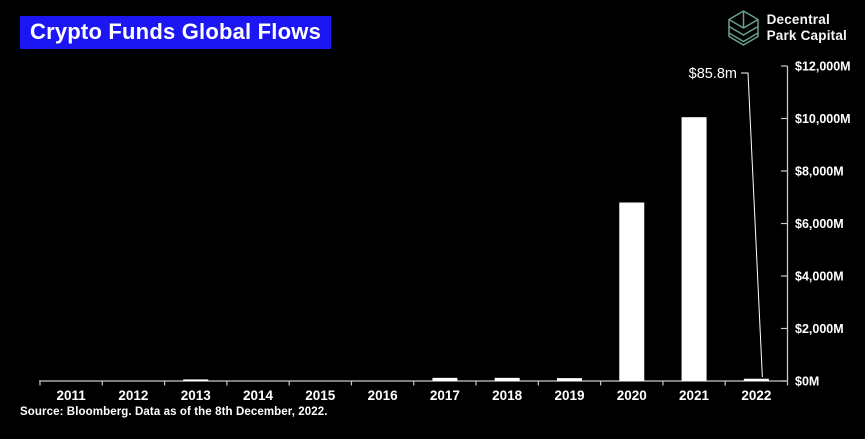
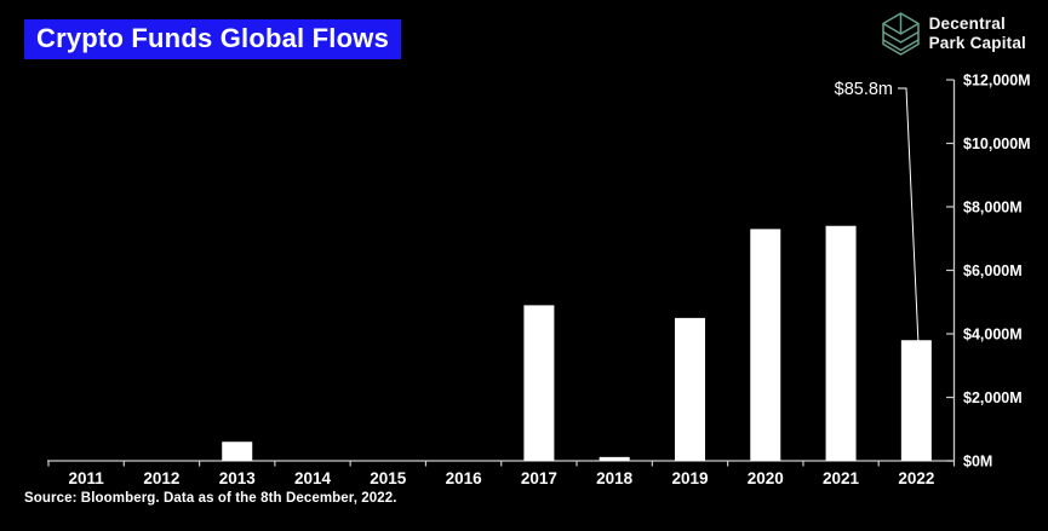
2013: $100M -> $600M
2017: $100M -> $4900M
2019: $100M -> $4500M
2020: $6800M -> $7300M
2021: $10000M -> $7400M
2022: $100M -> $3800M
